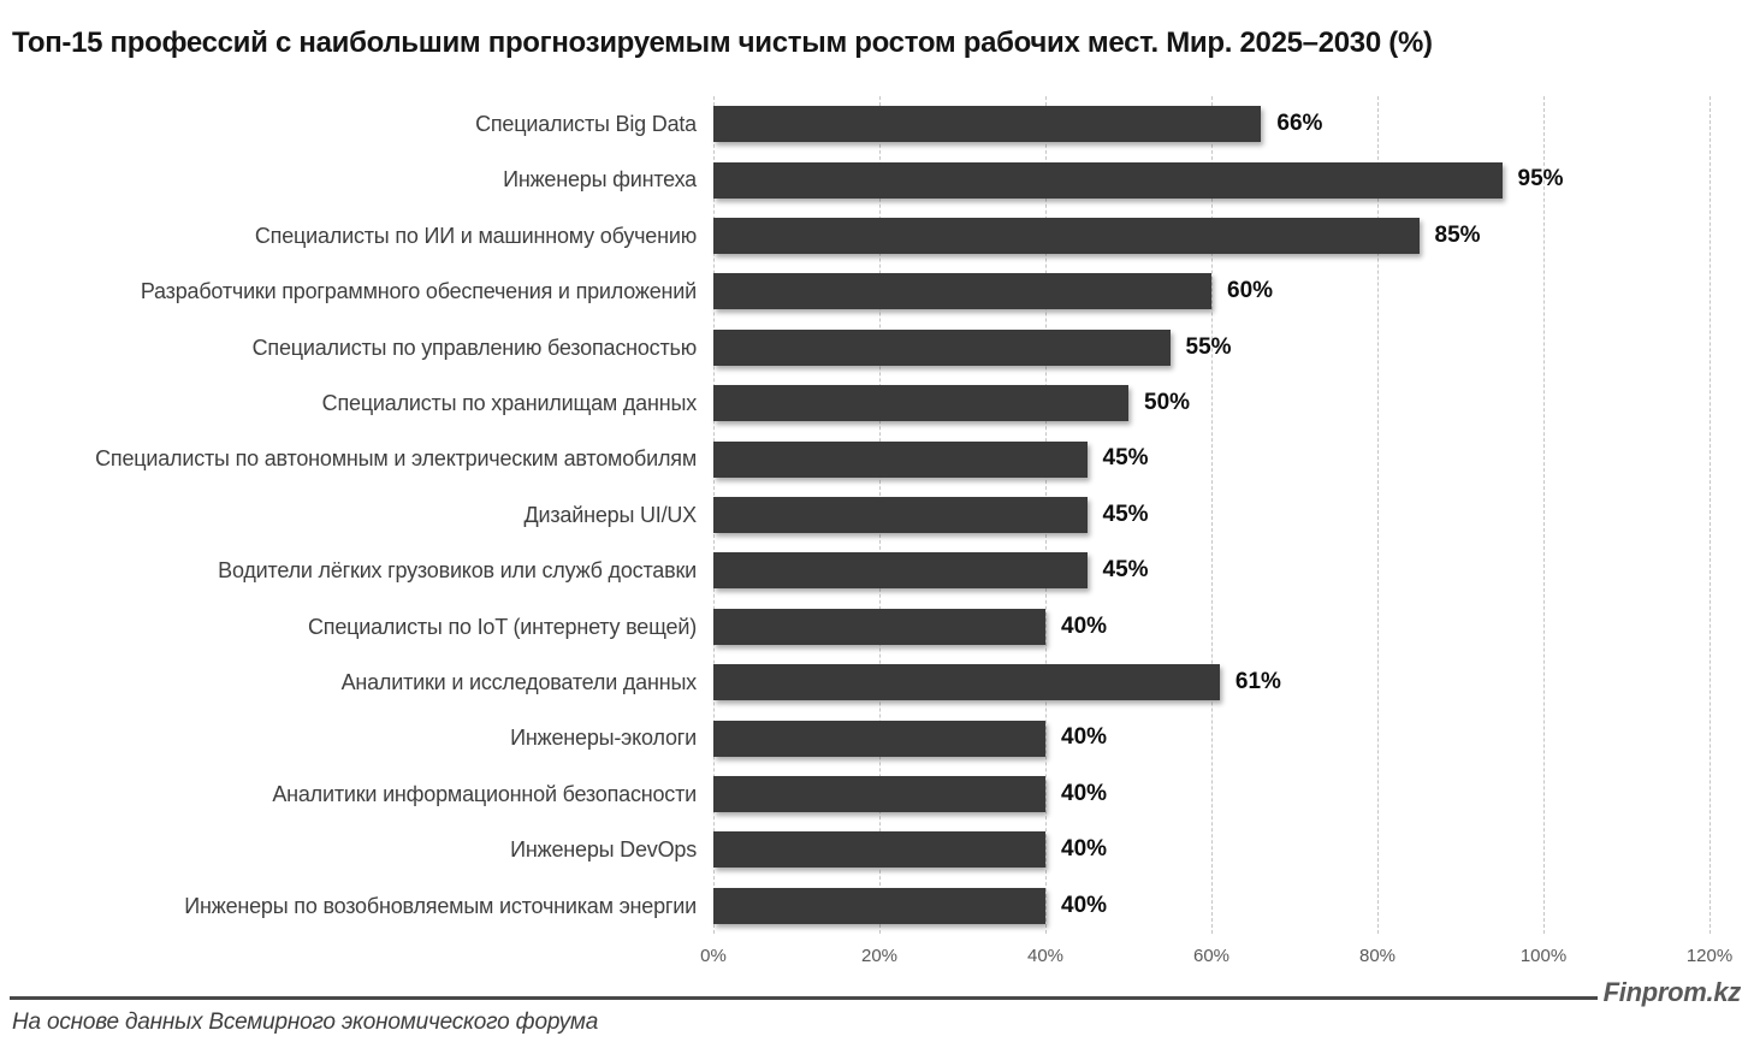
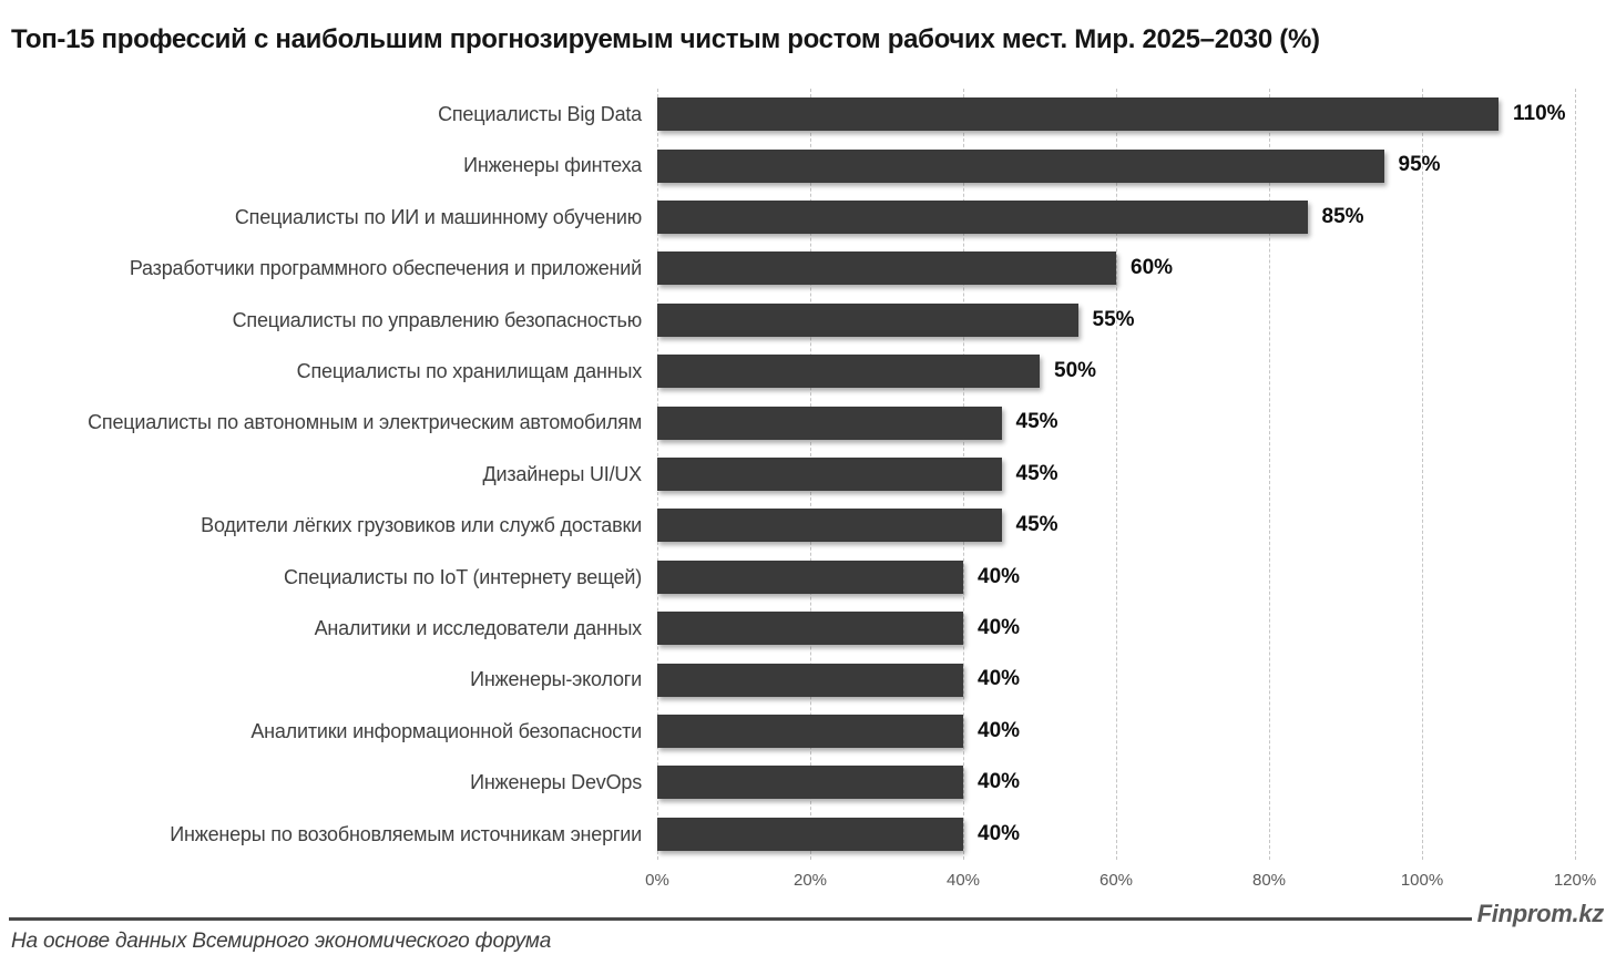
Специалисты Big Data: 66% -> 110%
Аналитики и исследователи данных: 61% -> 40%
